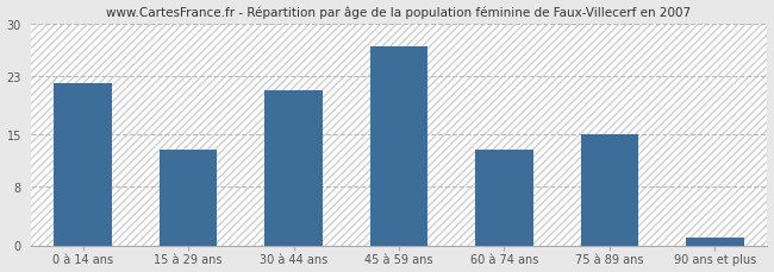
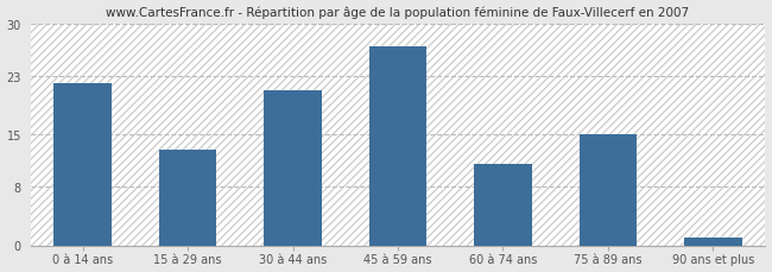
60 à 74 ans: 13 -> 11
